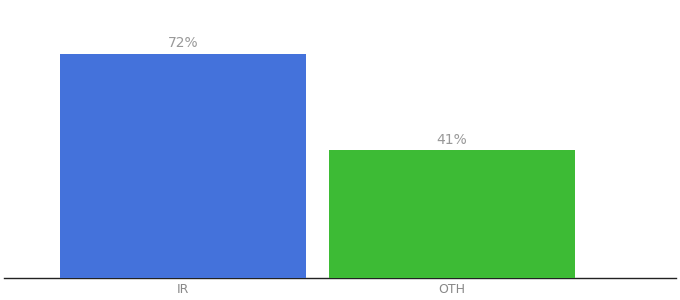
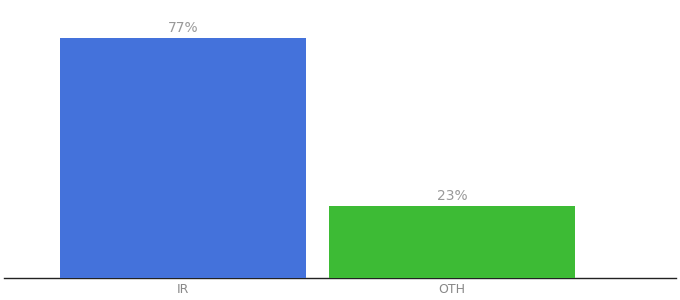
IR: 72% -> 77%
OTH: 41% -> 23%
